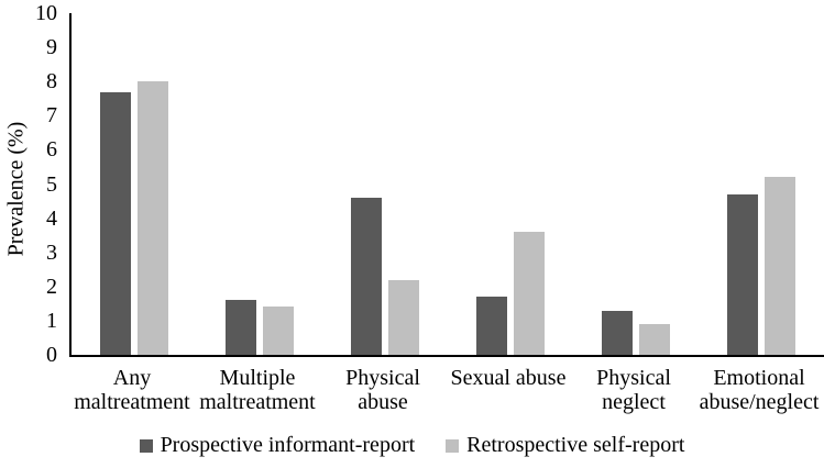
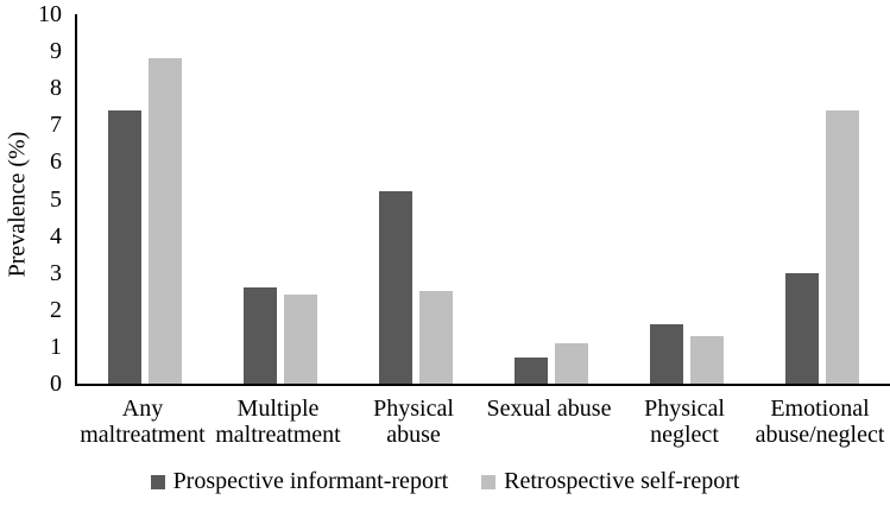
Prospective informant-report/Any maltreatment: 7.7 -> 7.4
Retrospective self-report/Any maltreatment: 8.0 -> 8.8
Prospective informant-report/Multiple maltreatment: 1.6 -> 2.6
Retrospective self-report/Multiple maltreatment: 1.4 -> 2.4
Prospective informant-report/Physical abuse: 4.6 -> 5.2
Retrospective self-report/Physical abuse: 2.2 -> 2.5
Prospective informant-report/Sexual abuse: 1.7 -> 0.7
Retrospective self-report/Sexual abuse: 3.6 -> 1.1
Prospective informant-report/Physical neglect: 1.3 -> 1.6
Retrospective self-report/Physical neglect: 0.9 -> 1.3
Prospective informant-report/Emotional abuse/neglect: 4.7 -> 3.0
Retrospective self-report/Emotional abuse/neglect: 5.2 -> 7.4
